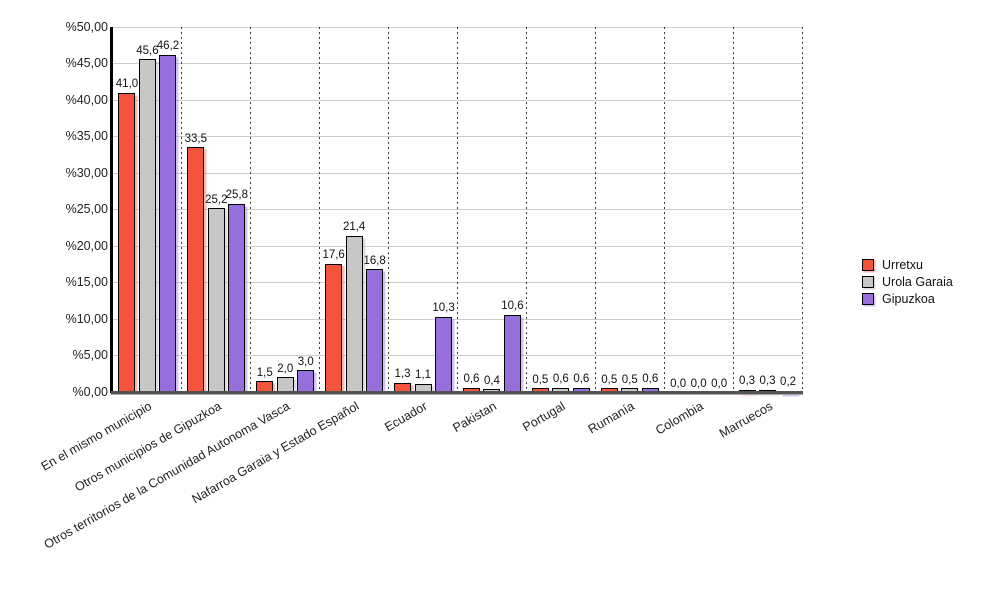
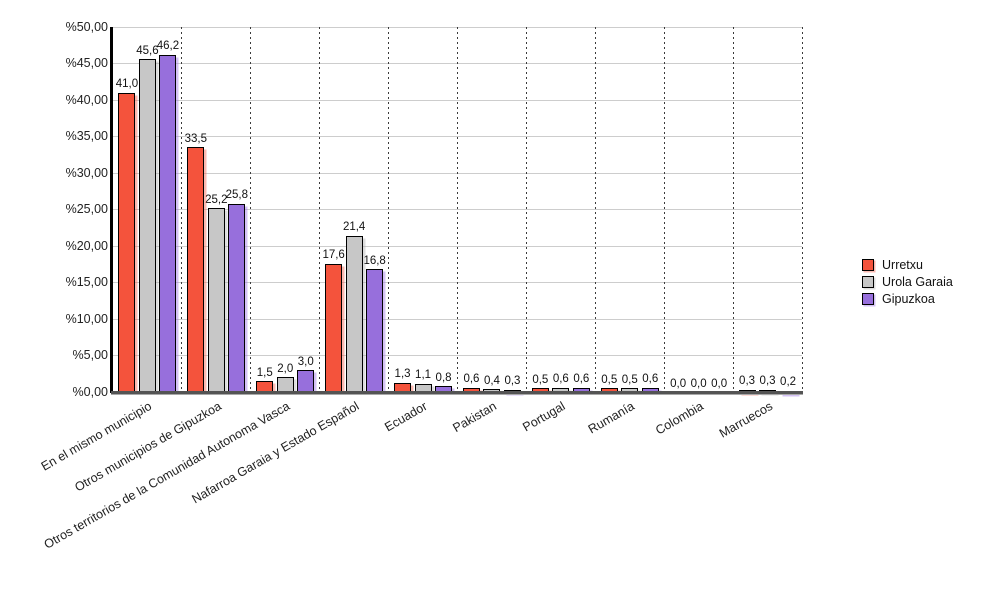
Gipuzkoa/Ecuador: 10,3 -> 0,8
Gipuzkoa/Pakistan: 10,6 -> 0,3
